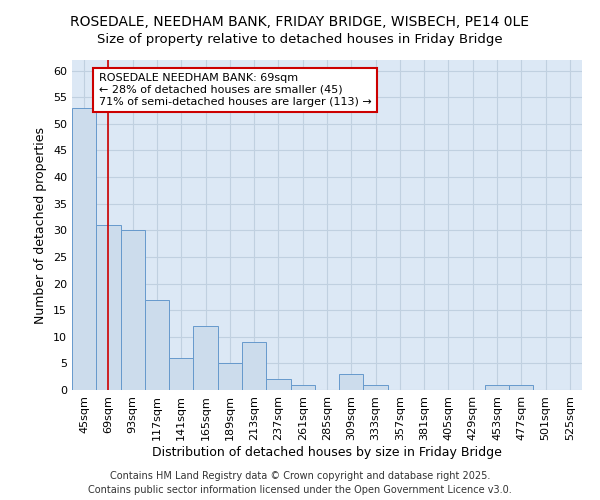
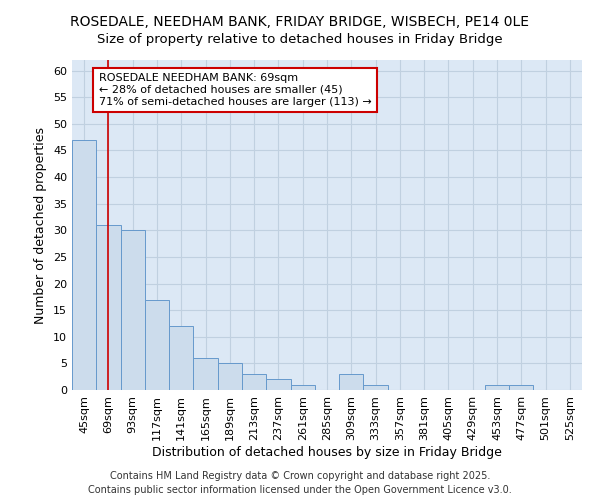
45sqm: 53 -> 47
141sqm: 6 -> 12
165sqm: 12 -> 6
213sqm: 9 -> 3
